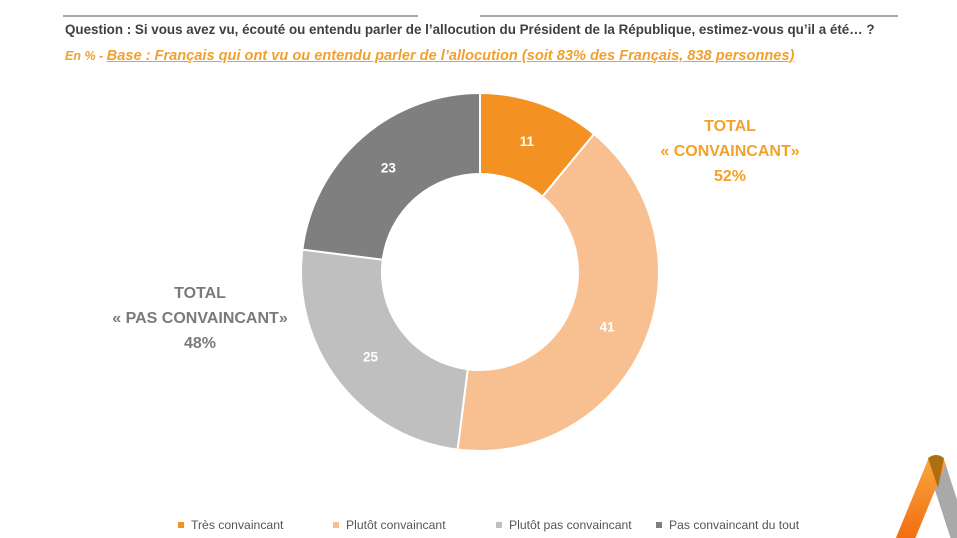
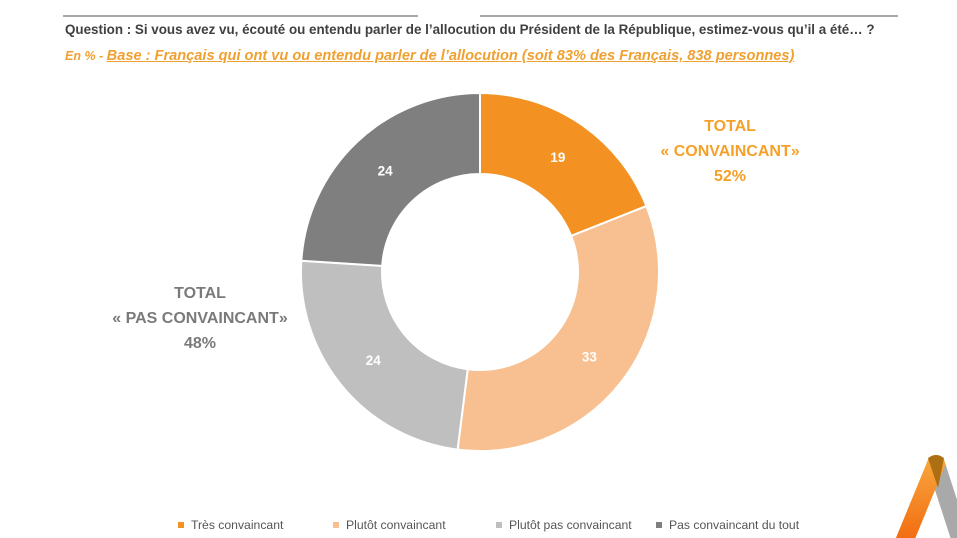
Très convaincant: 11 -> 19
Plutôt convaincant: 41 -> 33
Plutôt pas convaincant: 25 -> 24
Pas convaincant du tout: 23 -> 24
